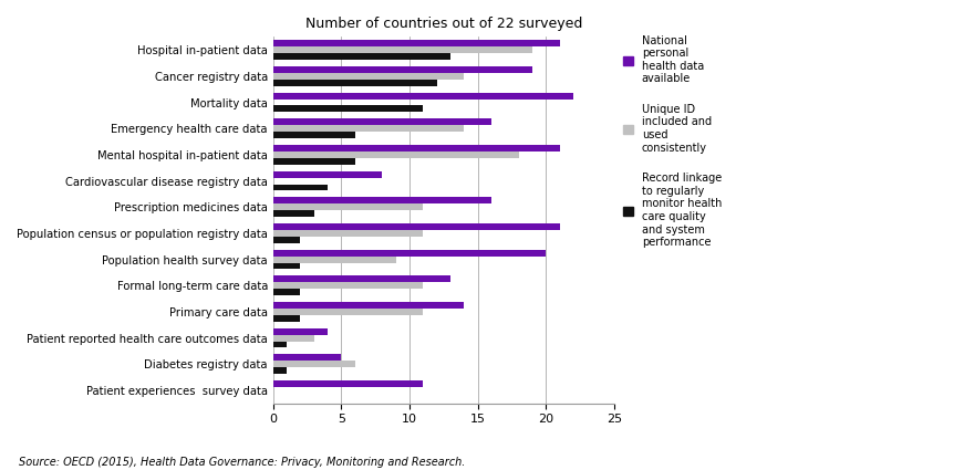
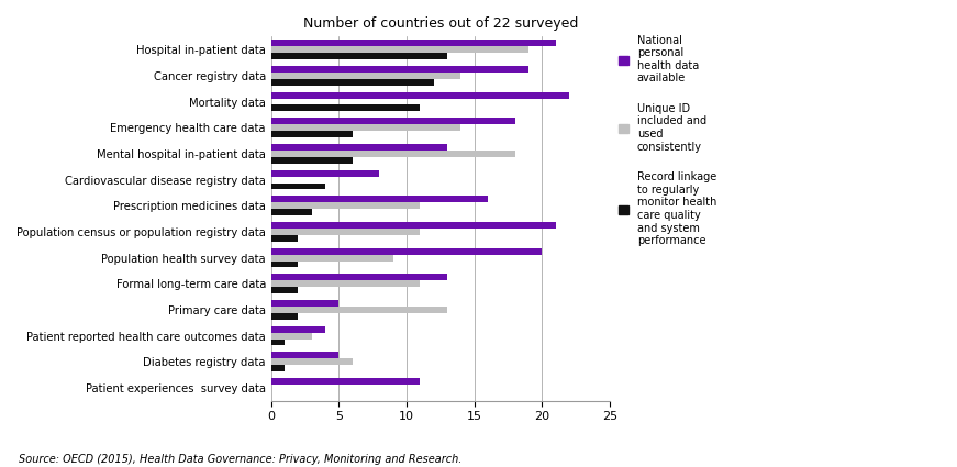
National personal health data available/Emergency health care data: 16 -> 18
National personal health data available/Mental hospital in-patient data: 21 -> 13
National personal health data available/Primary care data: 14 -> 5
Unique ID included and used consistently/Primary care data: 11 -> 13
